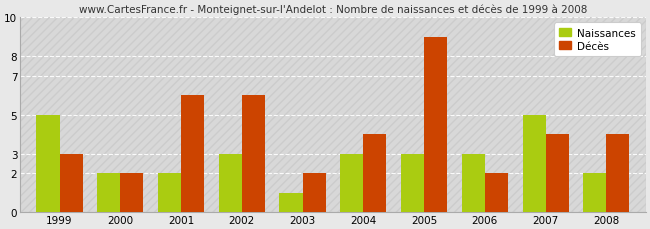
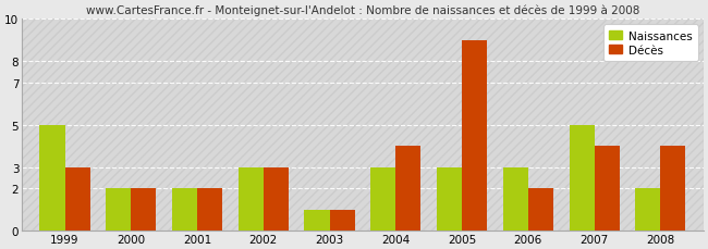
Décès/2001: 6 -> 2
Décès/2002: 6 -> 3
Décès/2003: 2 -> 1
